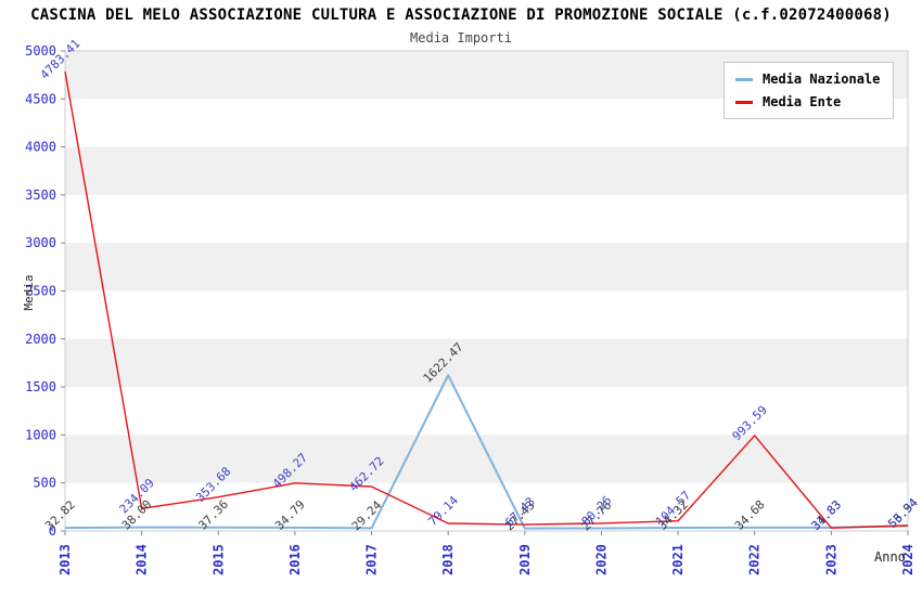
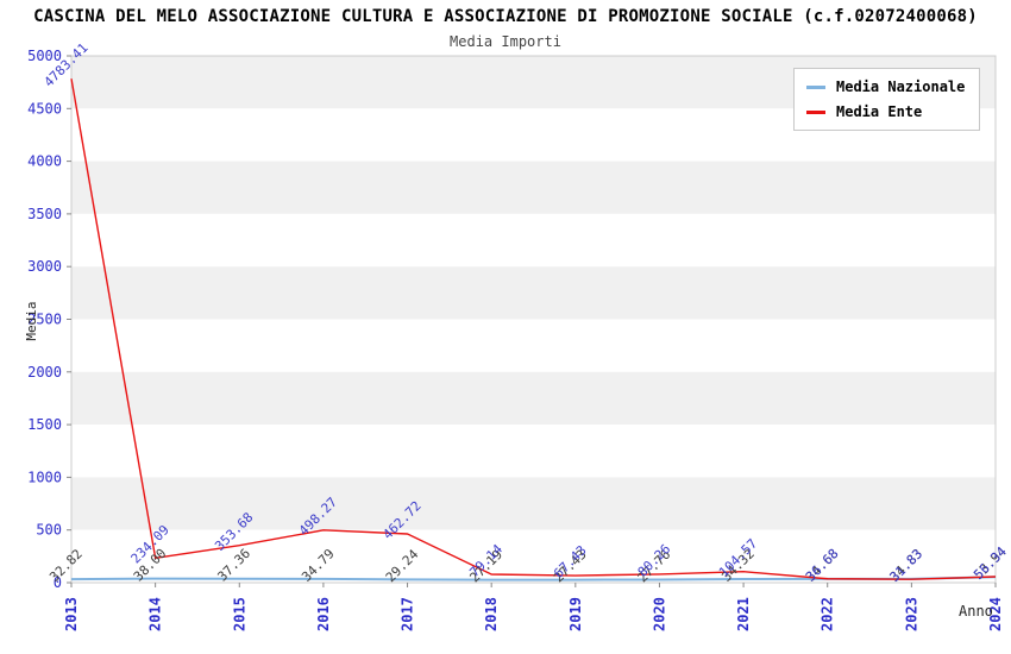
Media Nazionale/2018: 1622.47 -> 27.19
Media Ente/2022: 993.59 -> 36.68
